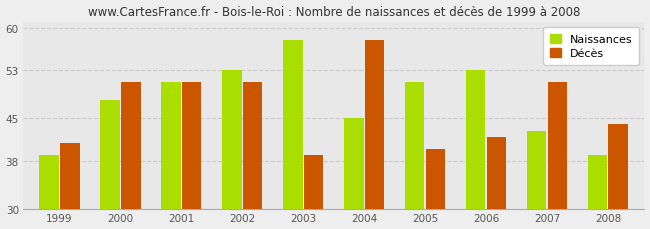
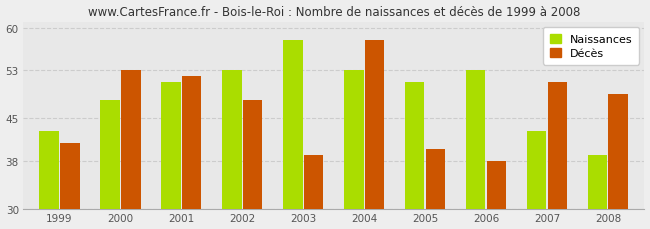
Naissances/1999: 39 -> 43
Décès/2000: 51 -> 53
Décès/2001: 51 -> 52
Décès/2002: 51 -> 48
Naissances/2004: 45 -> 53
Décès/2006: 42 -> 38
Décès/2008: 44 -> 49
